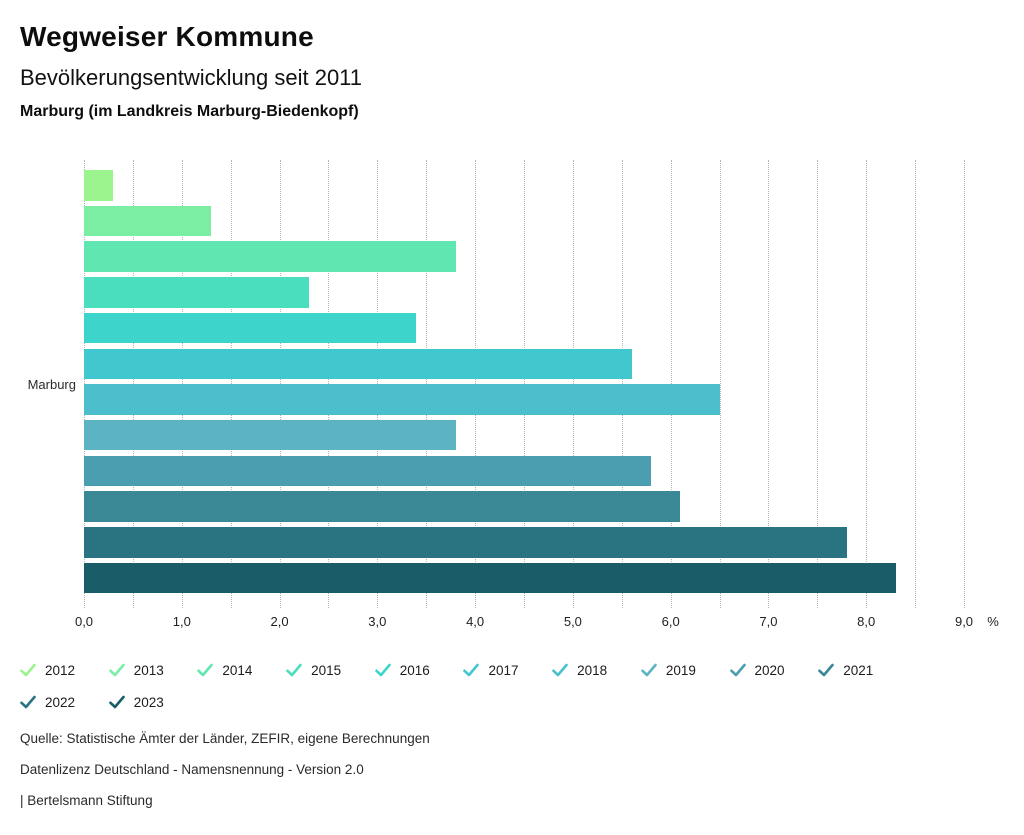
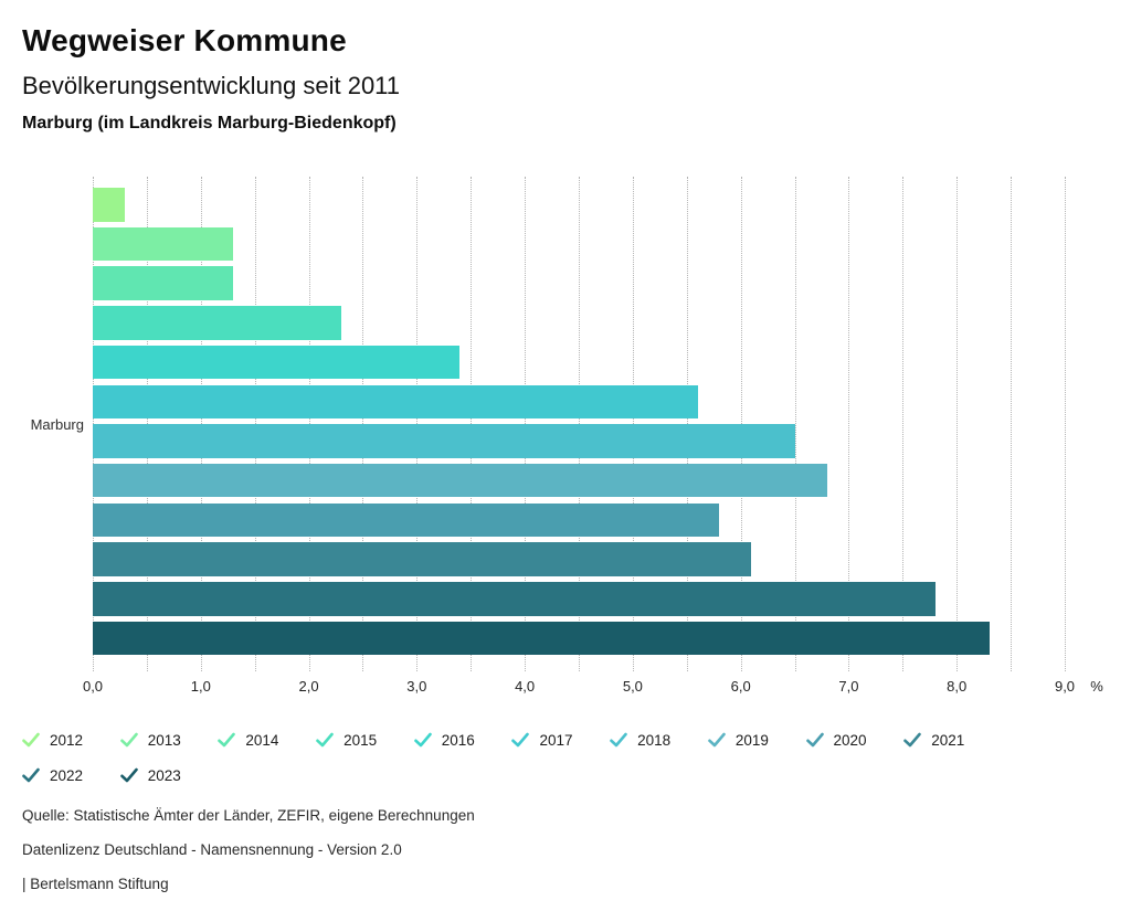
2014: 3,8 -> 1,3
2019: 3,8 -> 6,8
